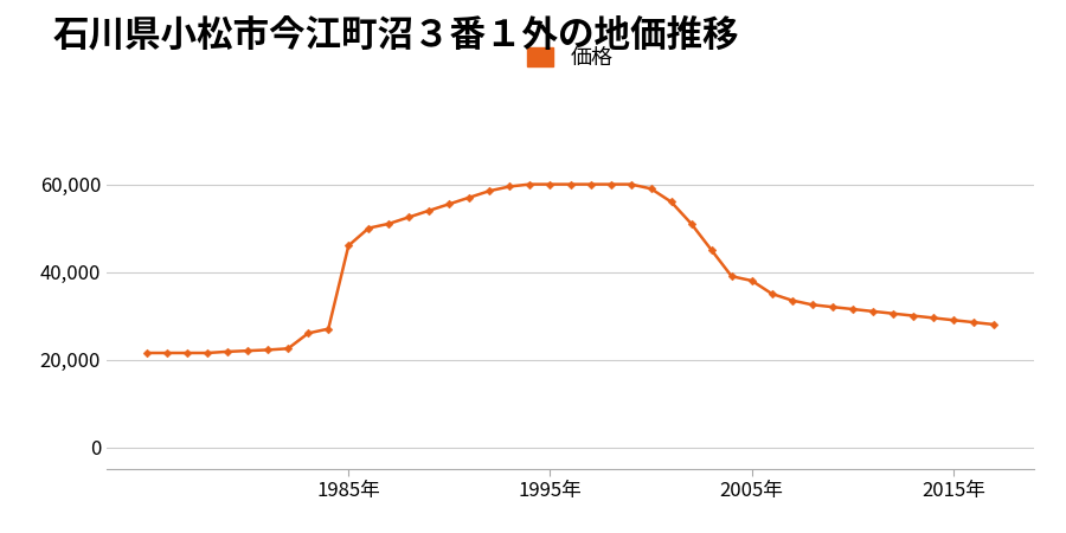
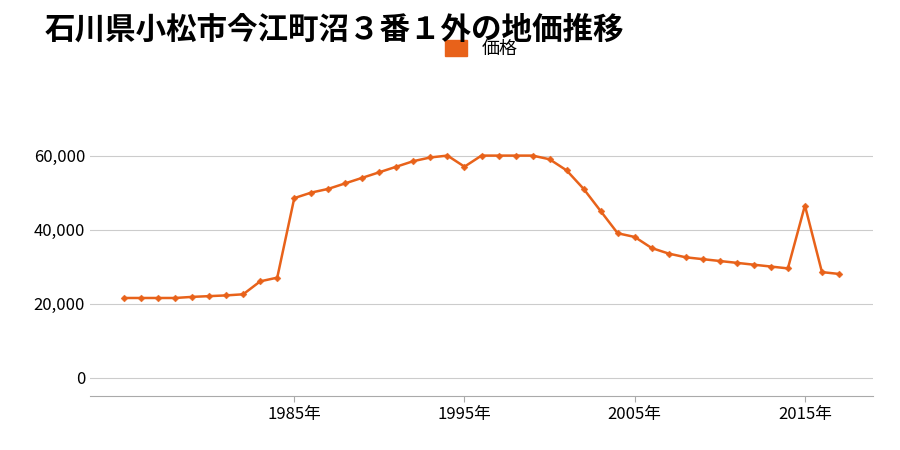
1985年: 46,000 -> 48,500
1995年: 60,000 -> 57,000
2015年: 29,000 -> 46,500
